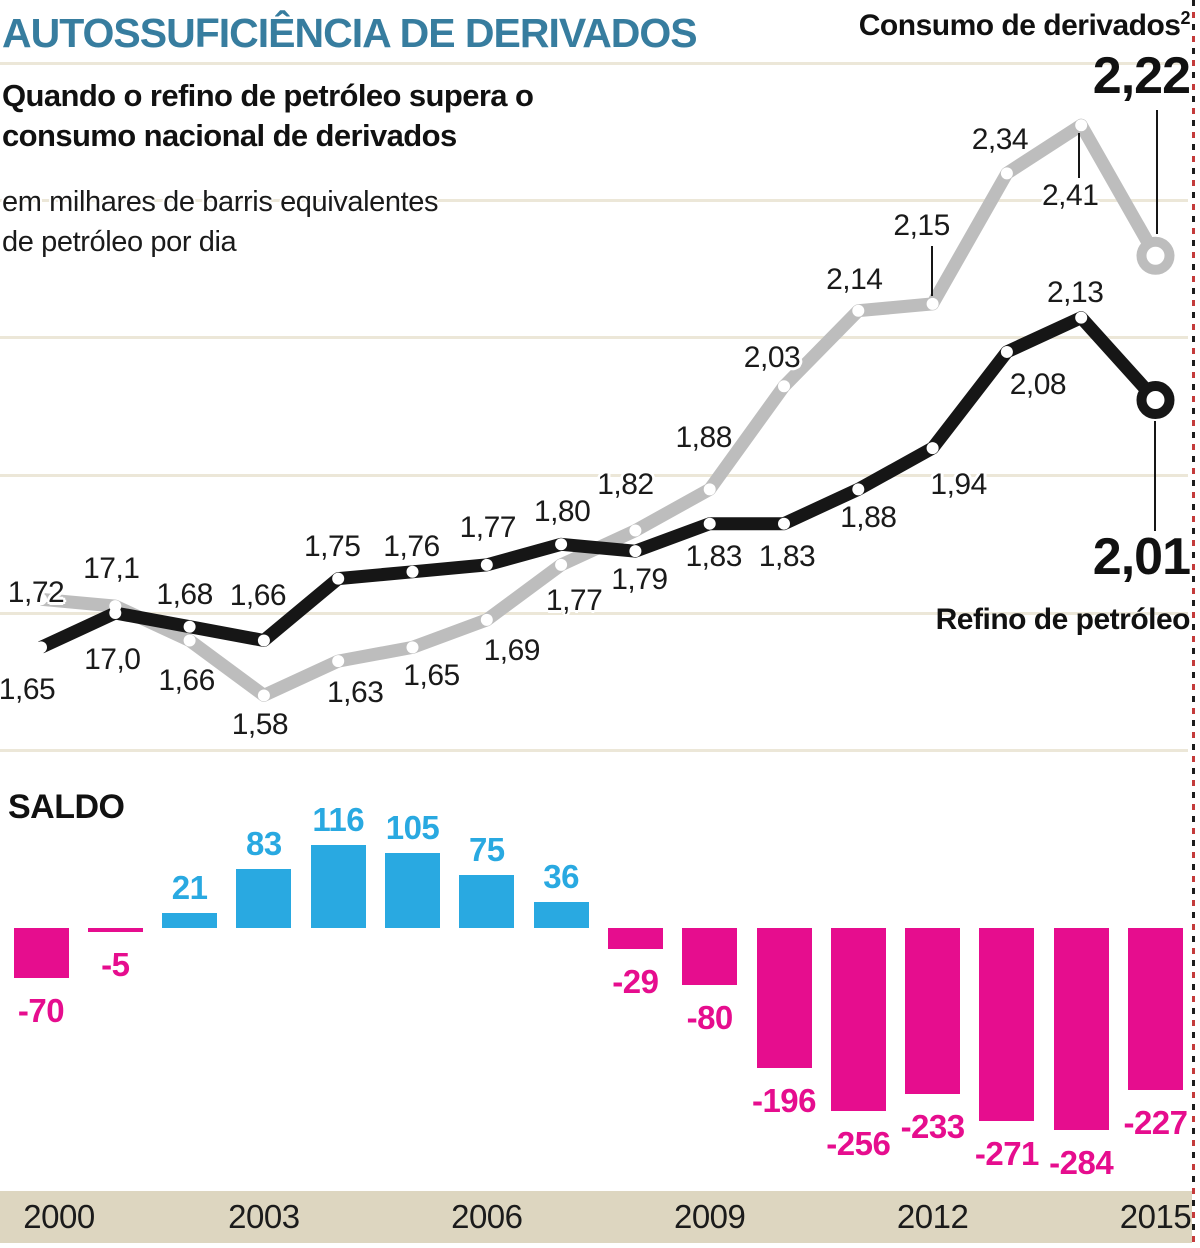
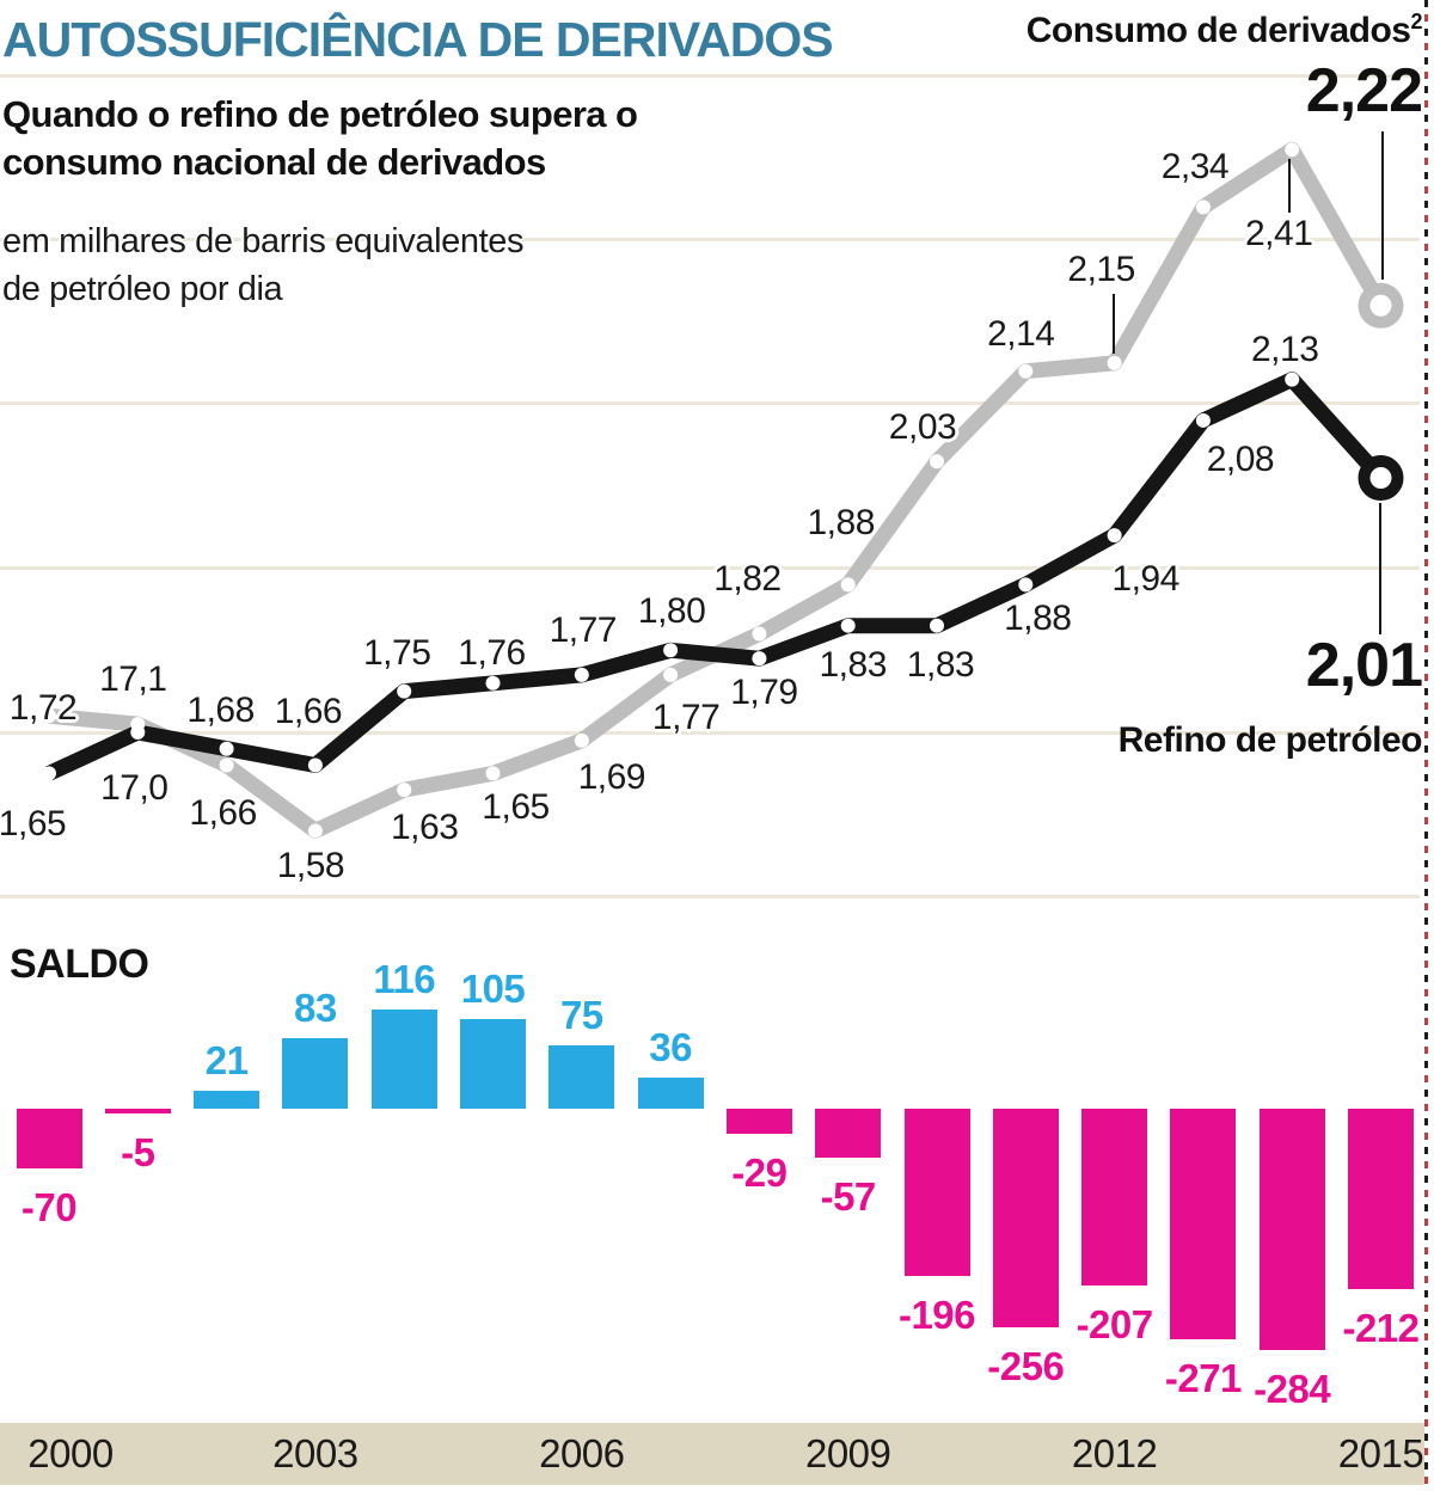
SALDO/2009: -80 -> -57
SALDO/2012: -233 -> -207
SALDO/2015: -227 -> -212
